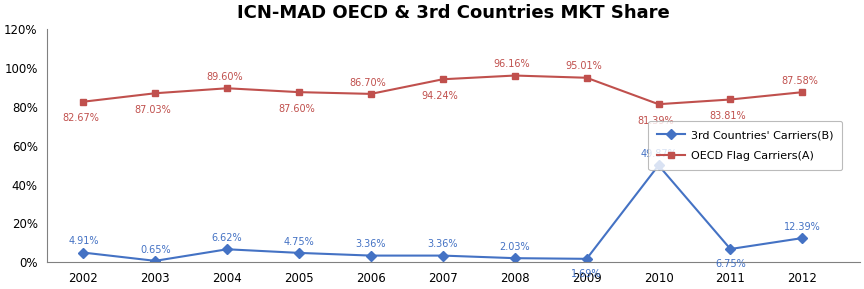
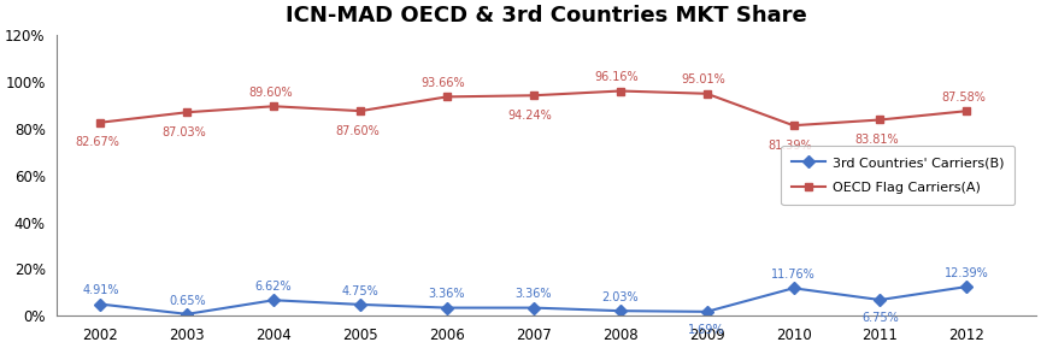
OECD Flag Carriers(A)/2006: 86.70% -> 93.66%
3rd Countries' Carriers(B)/2010: 49.87% -> 11.76%
